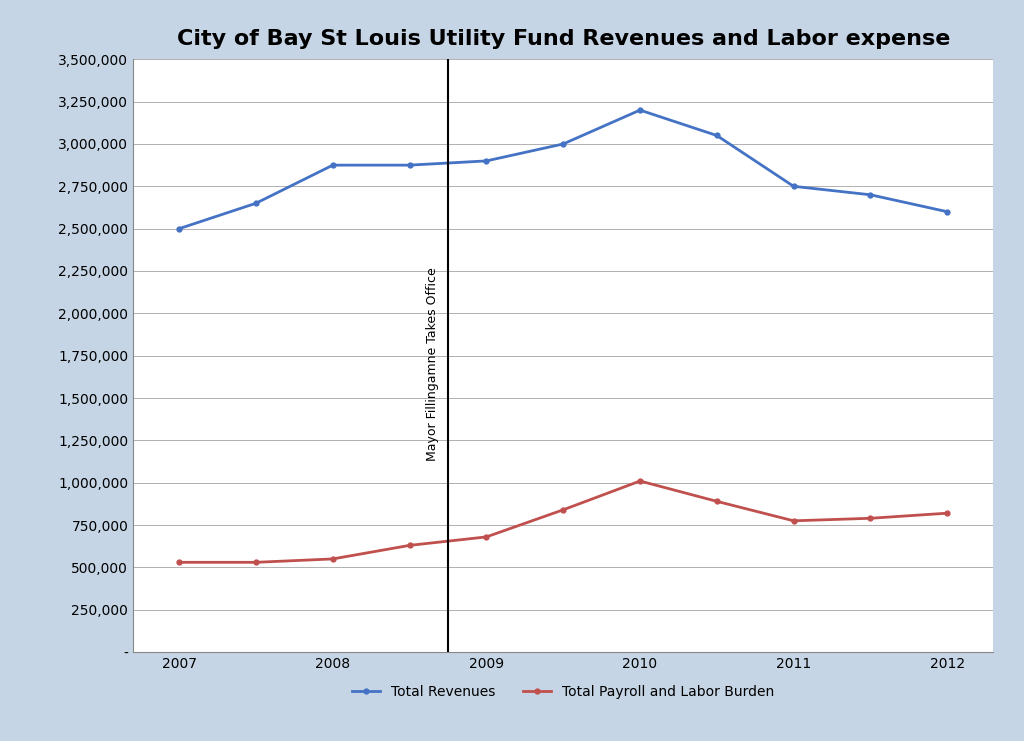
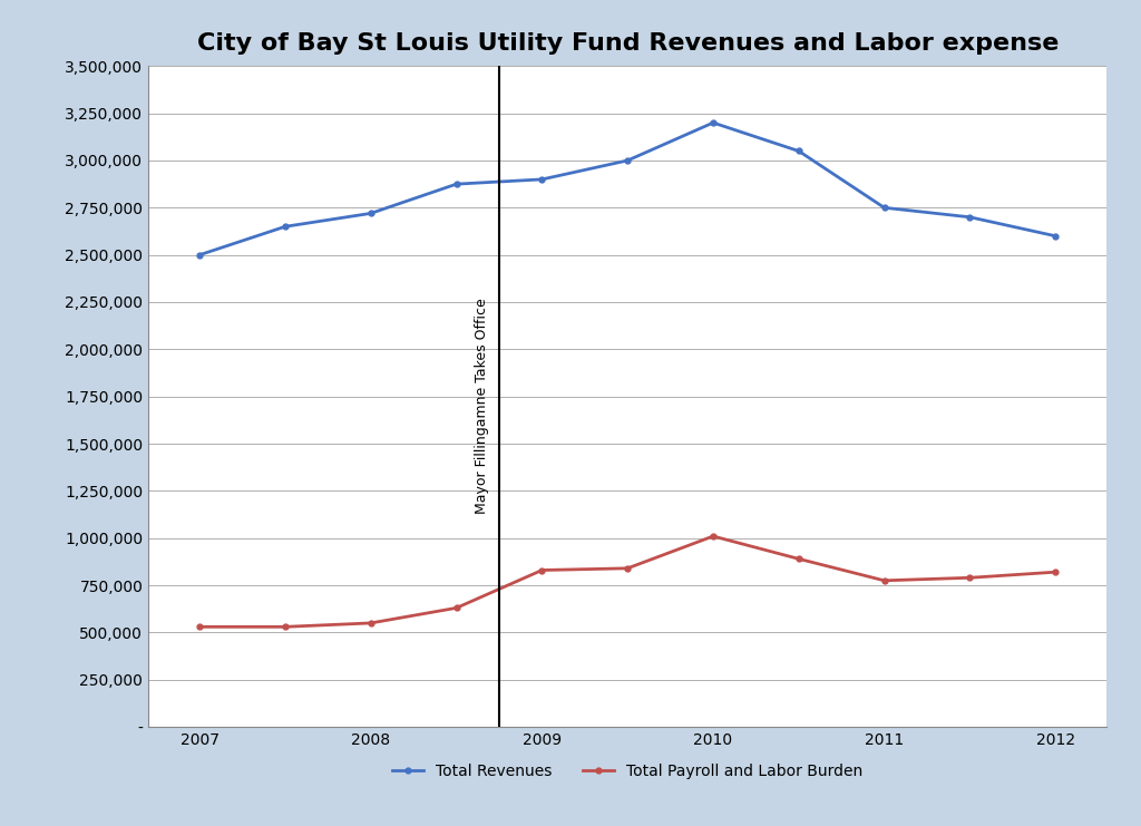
Total Revenues/2008: 2,880,000 -> 2,720,000
Total Payroll and Labor Burden/2009: 680,000 -> 830,000
